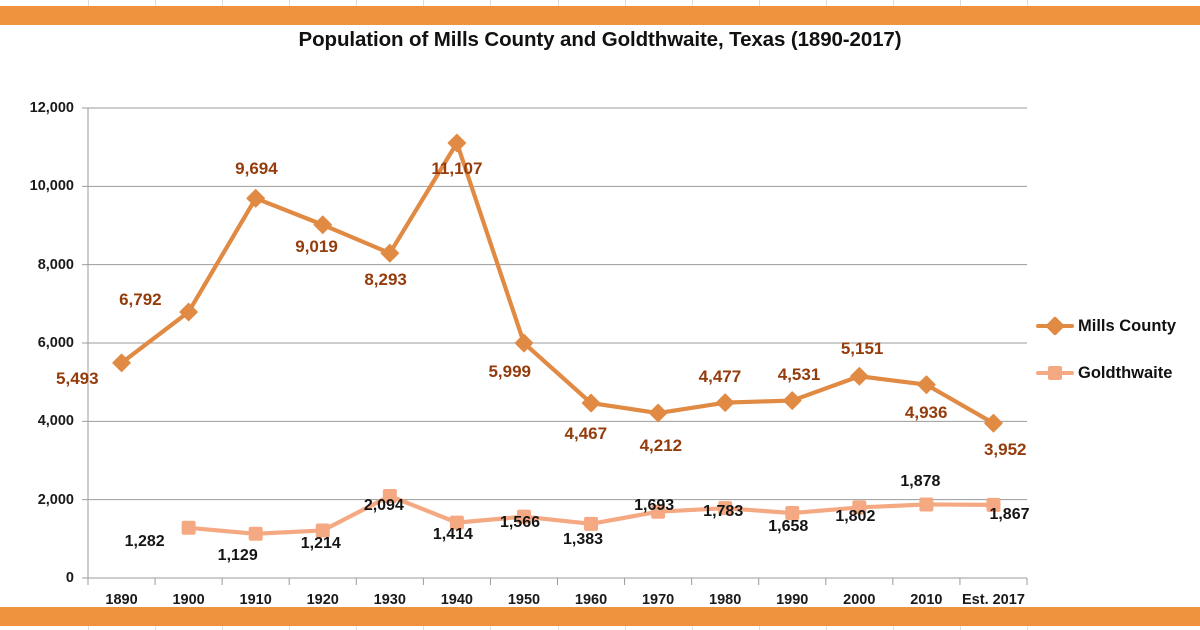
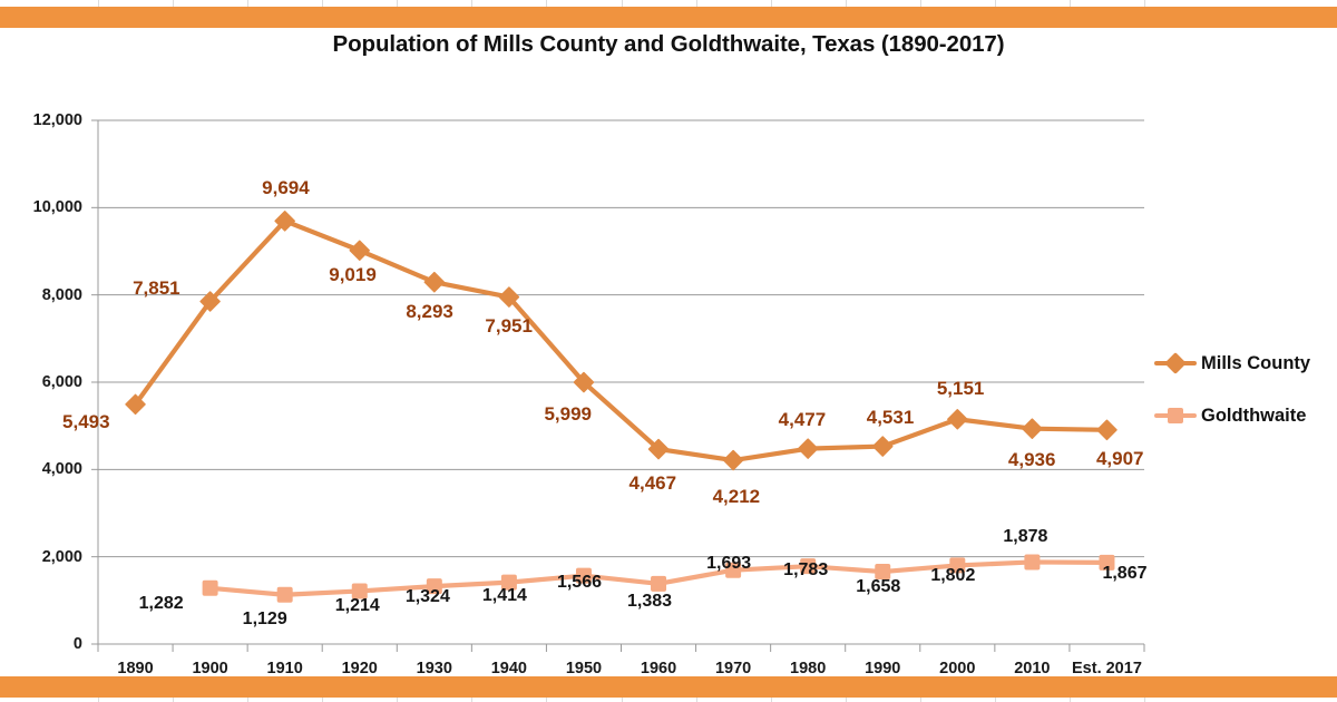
Mills County/1900: 6,792 -> 7,851
Goldthwaite/1930: 2,094 -> 1,324
Mills County/1940: 11,107 -> 7,951
Mills County/Est. 2017: 3,952 -> 4,907
